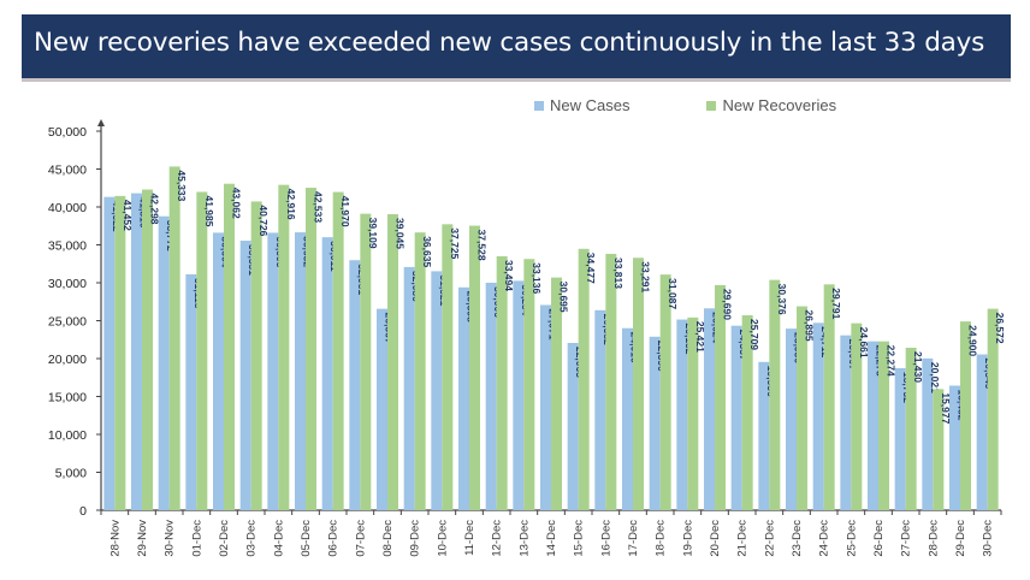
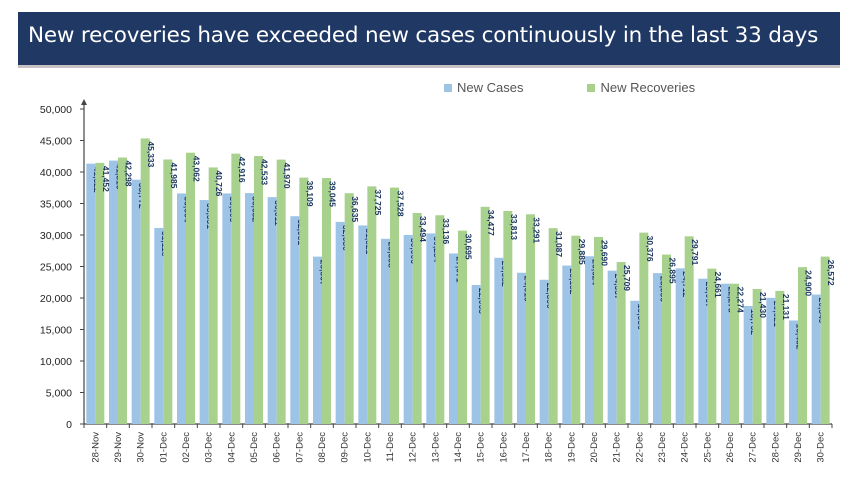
New Recoveries/19-Dec: 25,421 -> 29,885
New Recoveries/28-Dec: 15,977 -> 21,131
